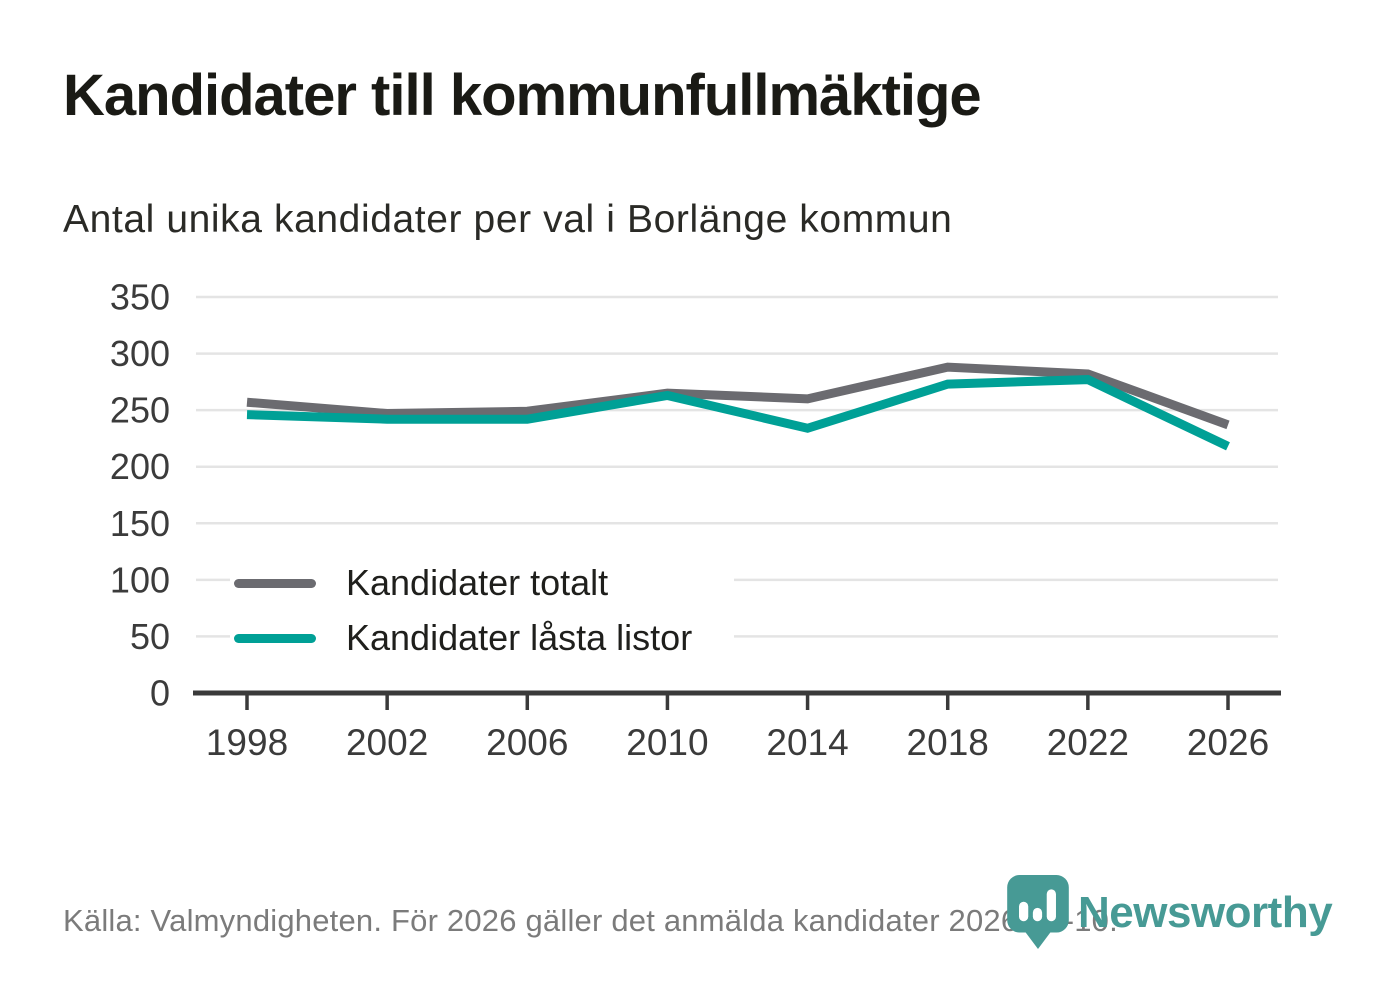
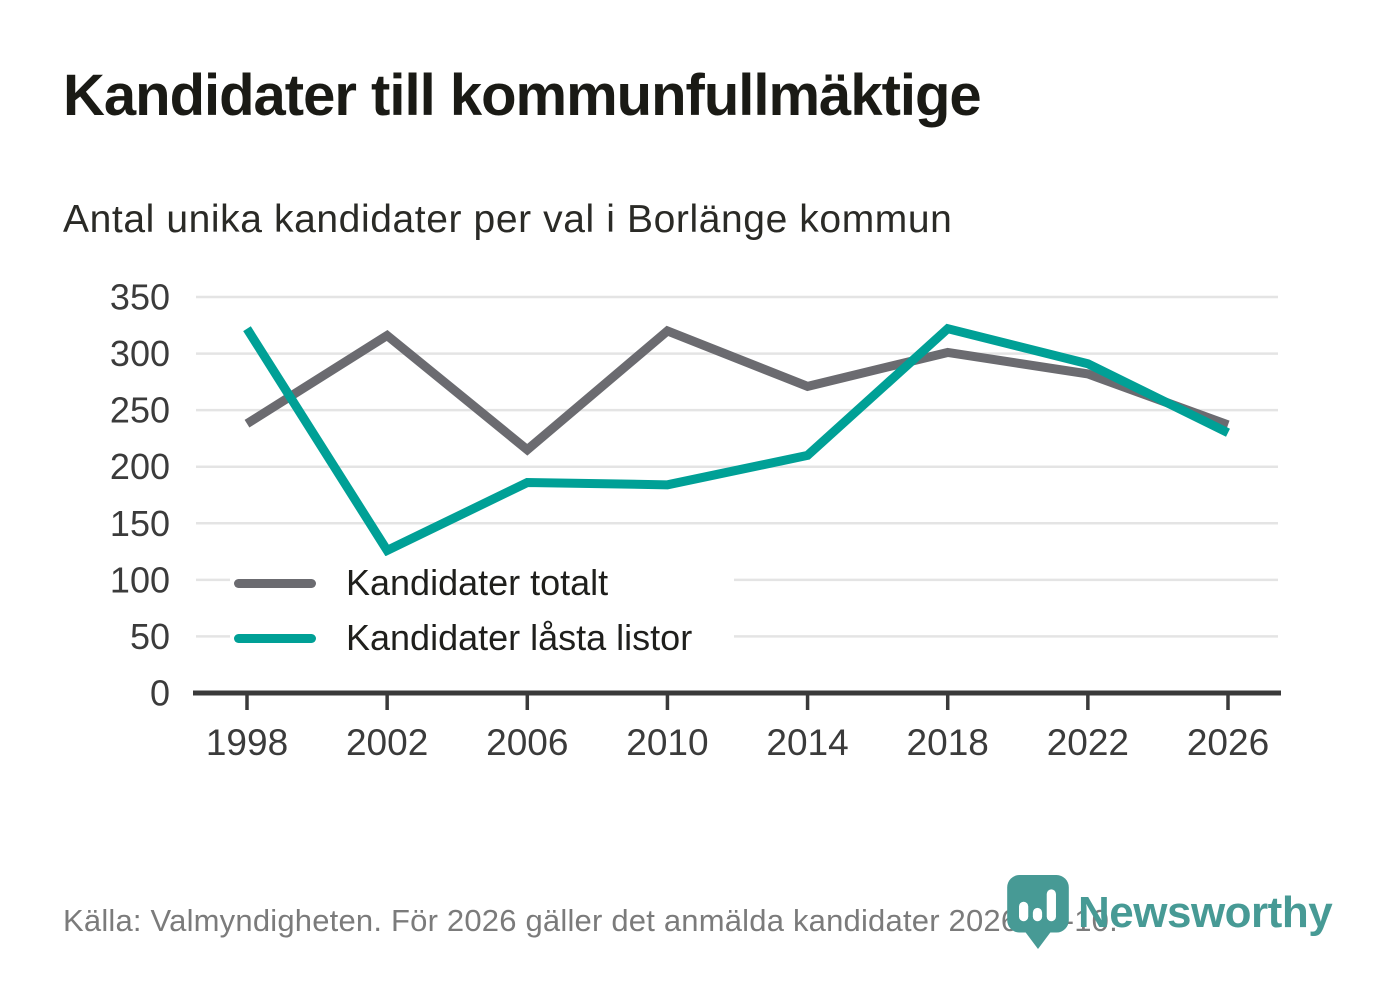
Kandidater totalt/1998: 257 -> 238
Kandidater låsta listor/1998: 246 -> 322
Kandidater totalt/2002: 247 -> 316
Kandidater låsta listor/2002: 242 -> 126
Kandidater totalt/2006: 249 -> 215
Kandidater låsta listor/2006: 242 -> 186
Kandidater totalt/2010: 265 -> 320
Kandidater låsta listor/2010: 263 -> 184
Kandidater totalt/2014: 260 -> 271
Kandidater låsta listor/2014: 234 -> 210
Kandidater totalt/2018: 288 -> 301
Kandidater låsta listor/2018: 273 -> 322
Kandidater låsta listor/2022: 277 -> 291
Kandidater låsta listor/2026: 218 -> 230
